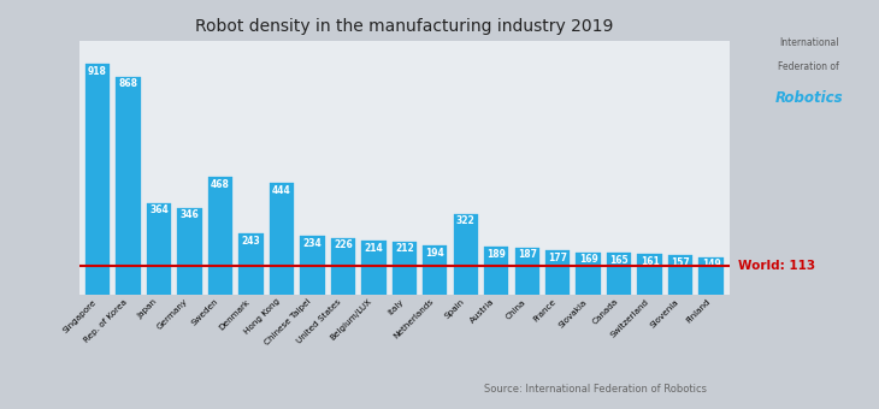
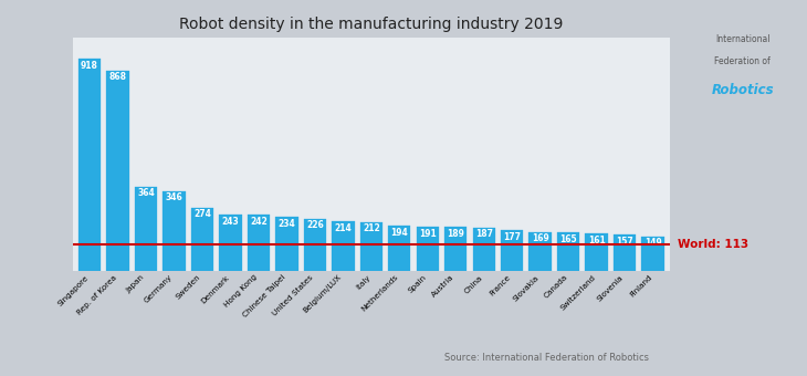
Sweden: 468 -> 274
Hong Kong: 444 -> 242
Spain: 322 -> 191
